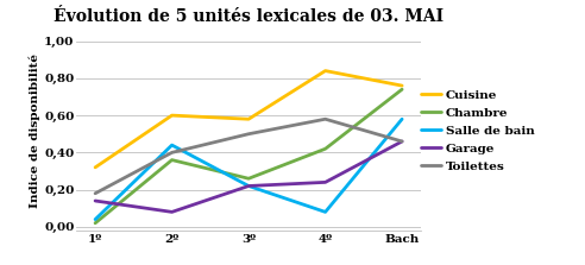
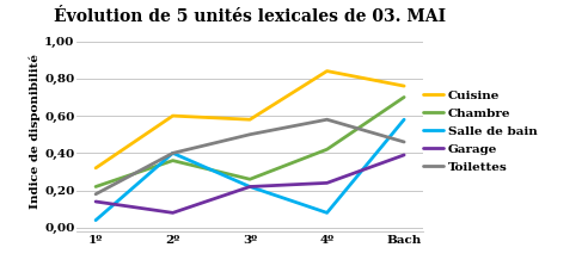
Chambre/1º: 0,02 -> 0,22
Salle de bain/2º: 0,44 -> 0,40
Chambre/Bach: 0,74 -> 0,70
Garage/Bach: 0,46 -> 0,39
